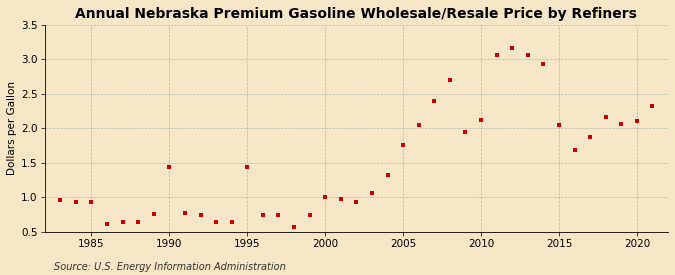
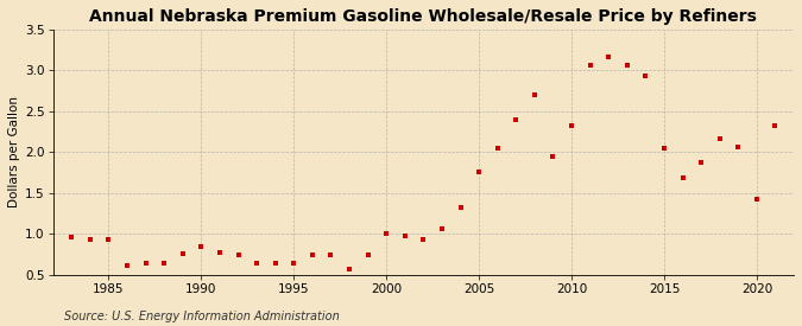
1990: 1.44 -> 0.85
1995: 1.44 -> 0.65
2010: 2.12 -> 2.33
2020: 2.10 -> 1.43
